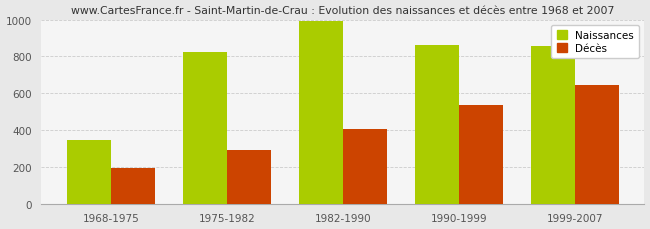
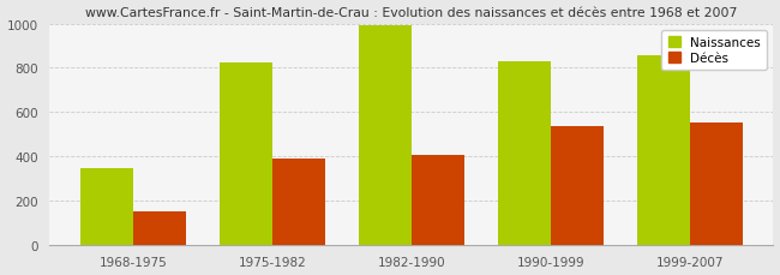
Décès/1968-1975: 200 -> 150
Décès/1975-1982: 290 -> 390
Naissances/1990-1999: 860 -> 830
Décès/1999-2007: 640 -> 550
